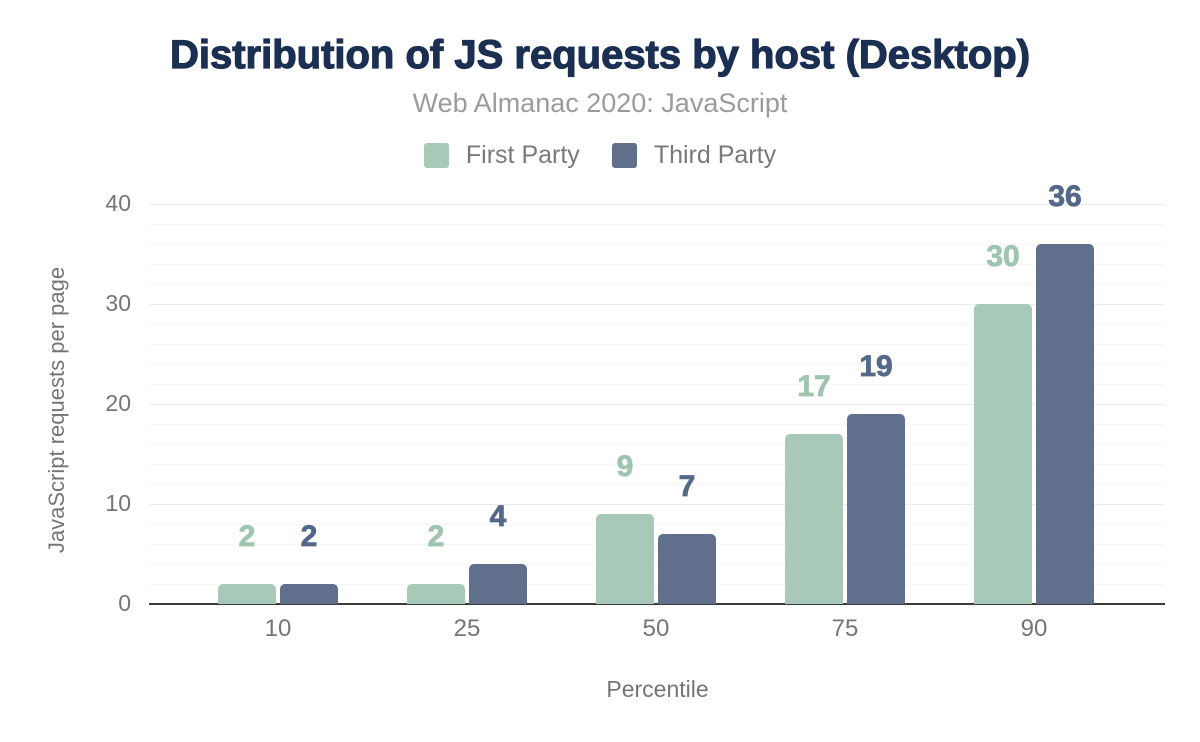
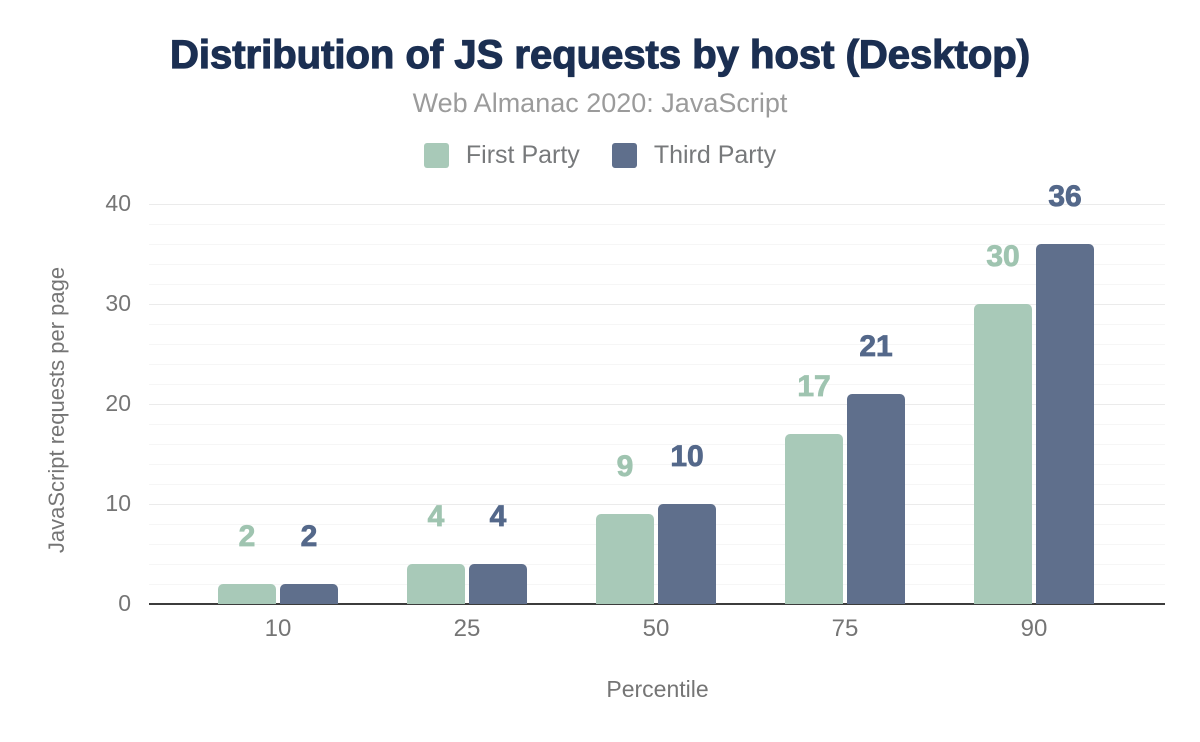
First Party/25: 2 -> 4
Third Party/50: 7 -> 10
Third Party/75: 19 -> 21
